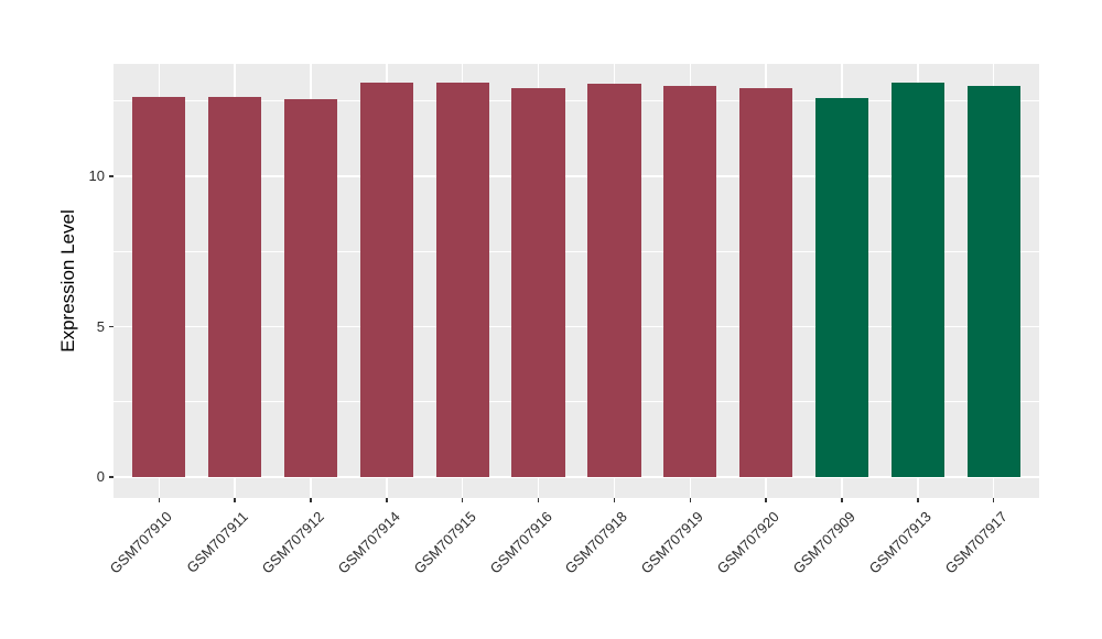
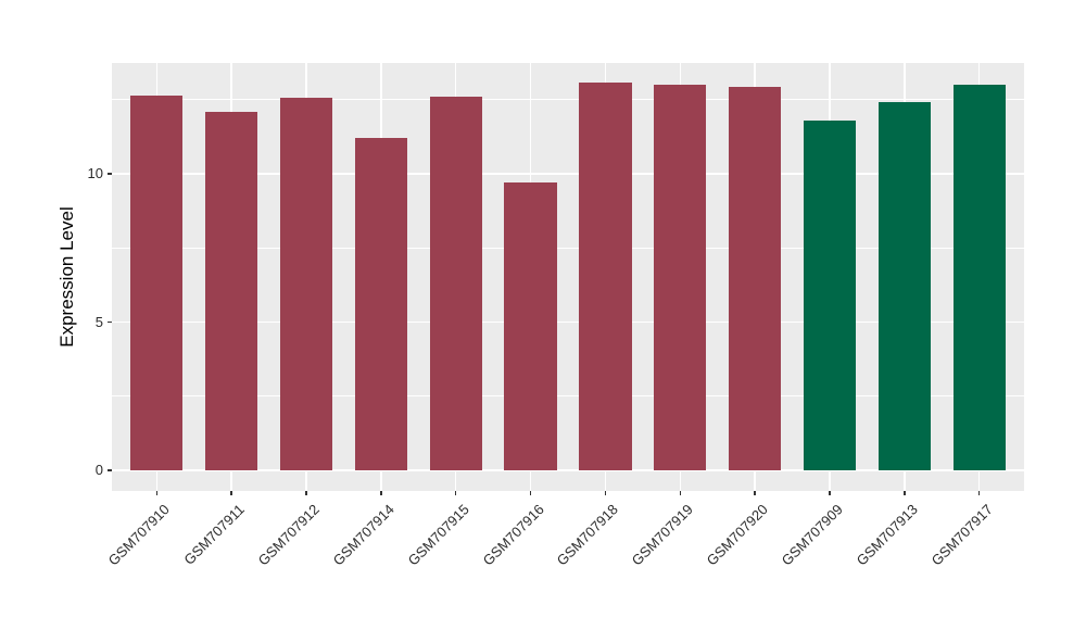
GSM707911: 12.6 -> 12.1
GSM707914: 13.1 -> 11.2
GSM707915: 13.1 -> 12.6
GSM707916: 12.9 -> 9.7
GSM707909: 12.6 -> 11.8
GSM707913: 13.1 -> 12.4
